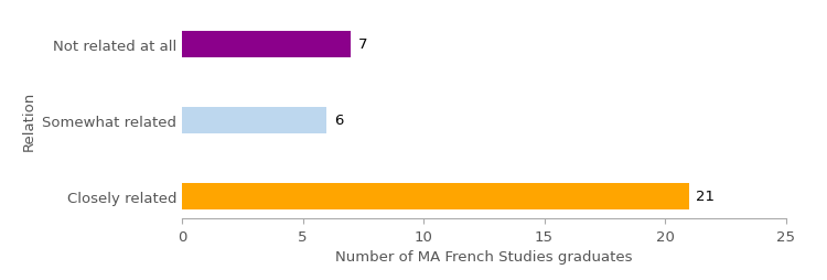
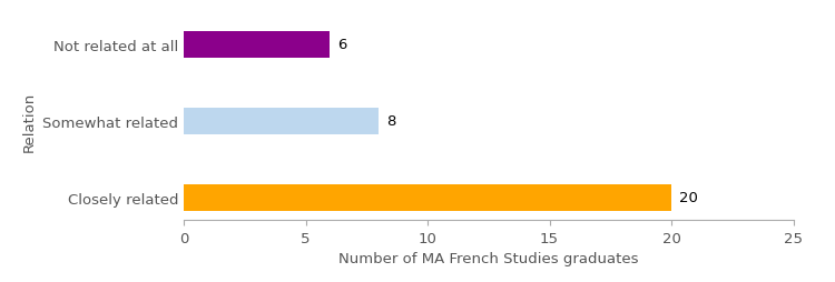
Not related at all: 7 -> 6
Somewhat related: 6 -> 8
Closely related: 21 -> 20
